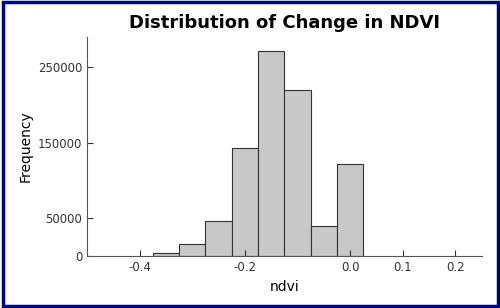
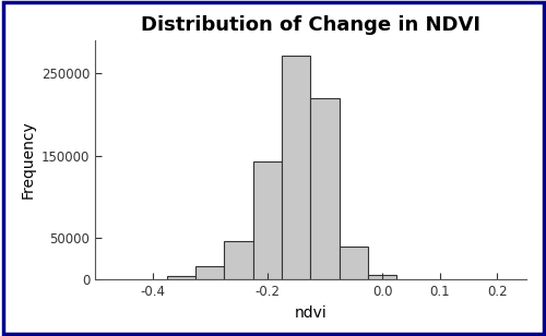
0.0: 122000 -> 6000
